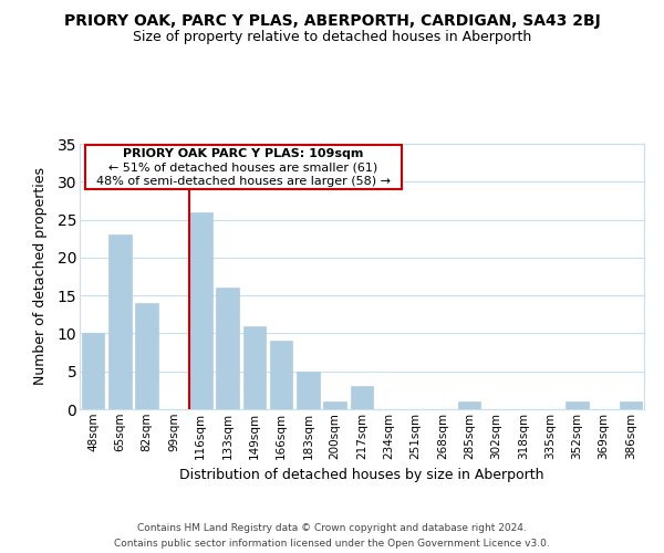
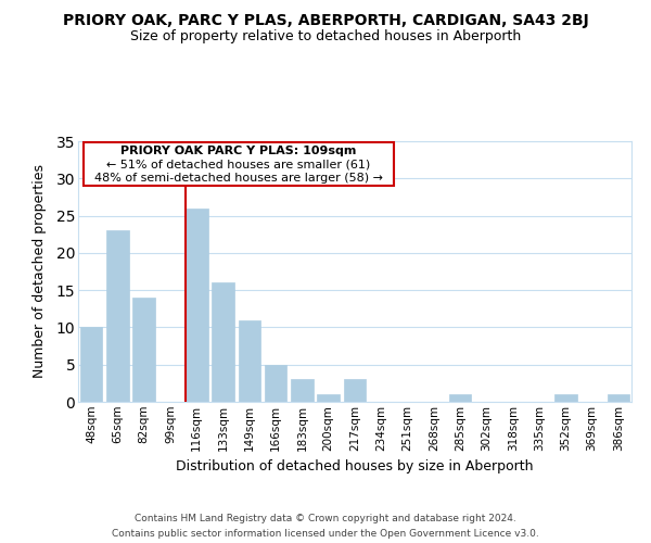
166sqm: 9 -> 5
183sqm: 5 -> 3
